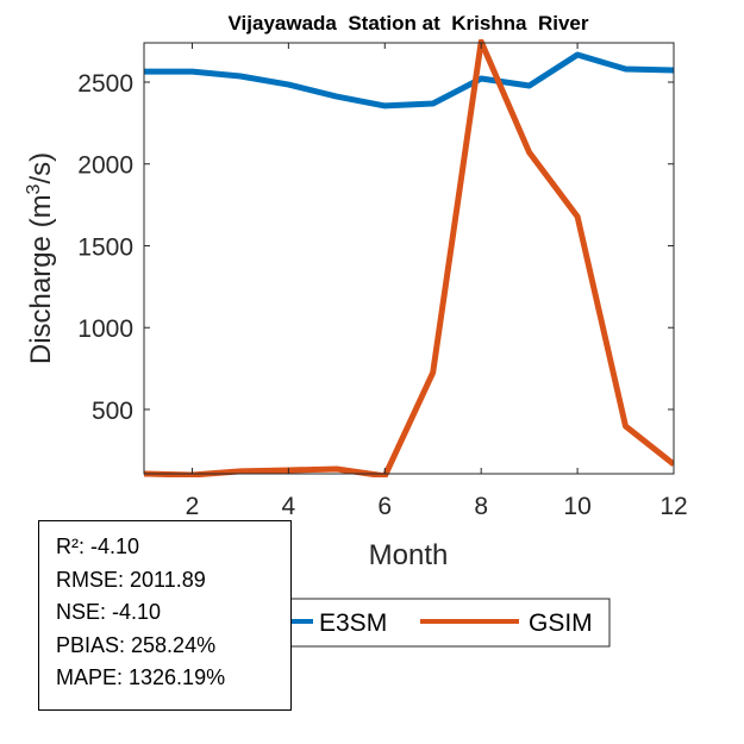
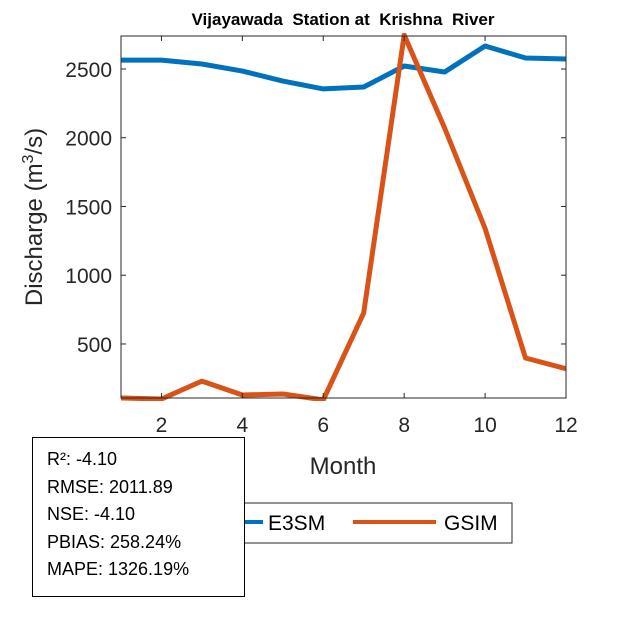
GSIM/3: 120 -> 230
GSIM/10: 1680 -> 1340
GSIM/12: 160 -> 320
